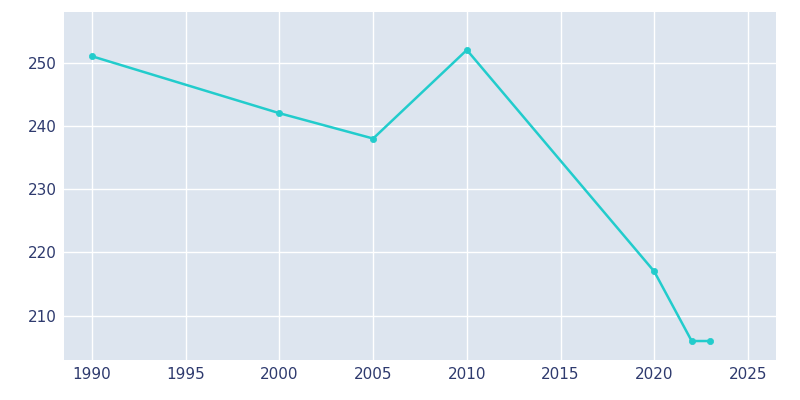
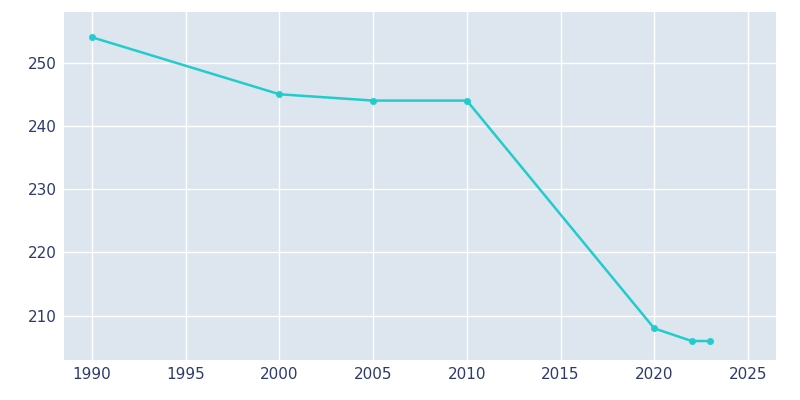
1990: 251 -> 254
2000: 242 -> 245
2005: 238 -> 244
2010: 252 -> 244
2020: 217 -> 208
